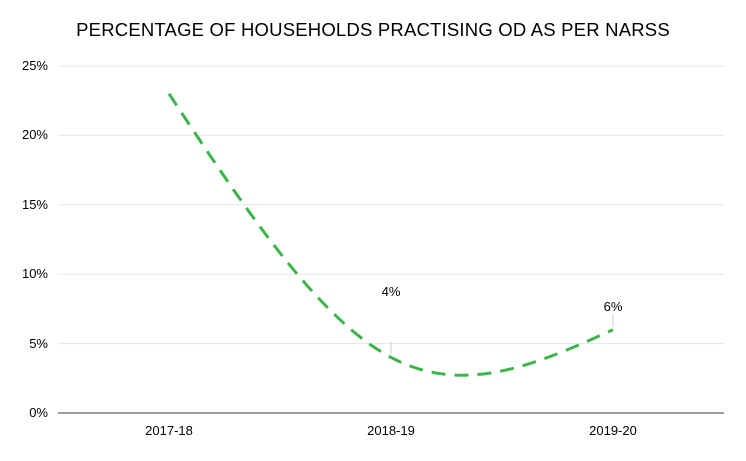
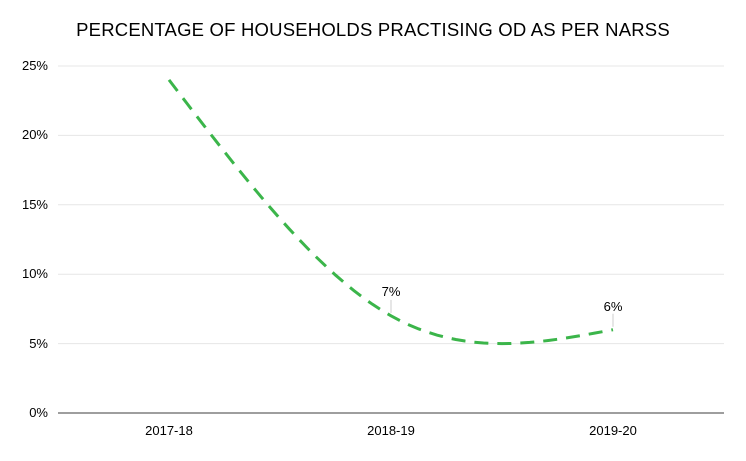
2017-18: 23% -> 24%
2018-19: 4% -> 7%
